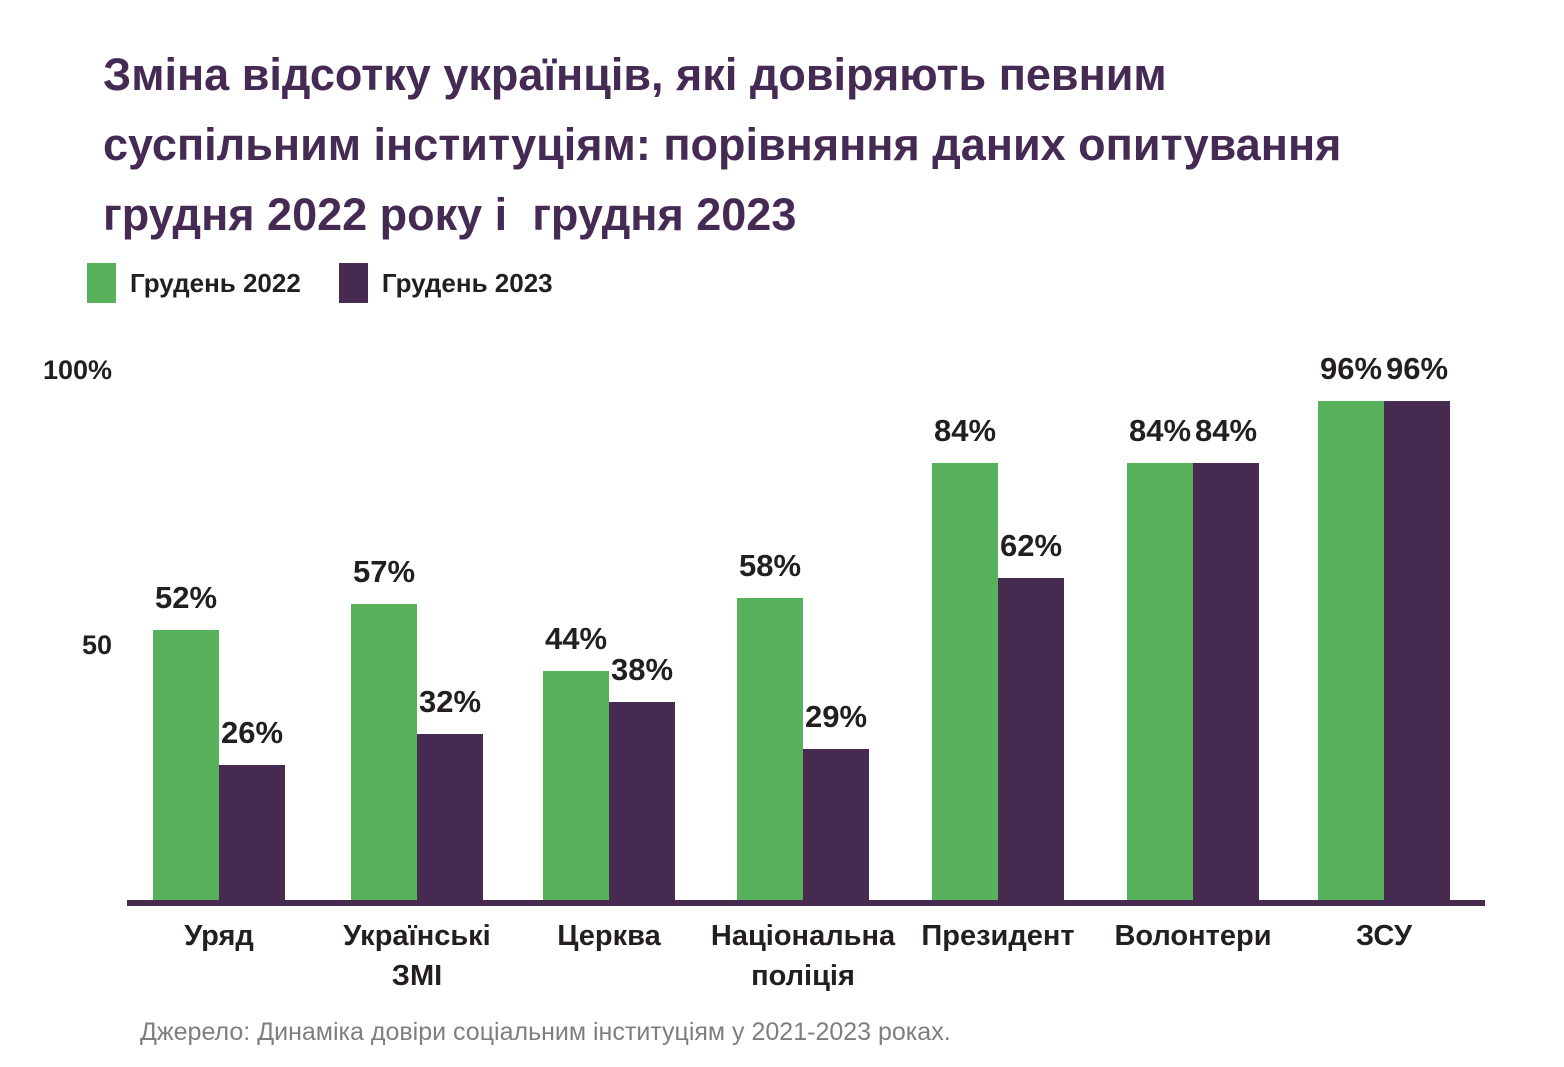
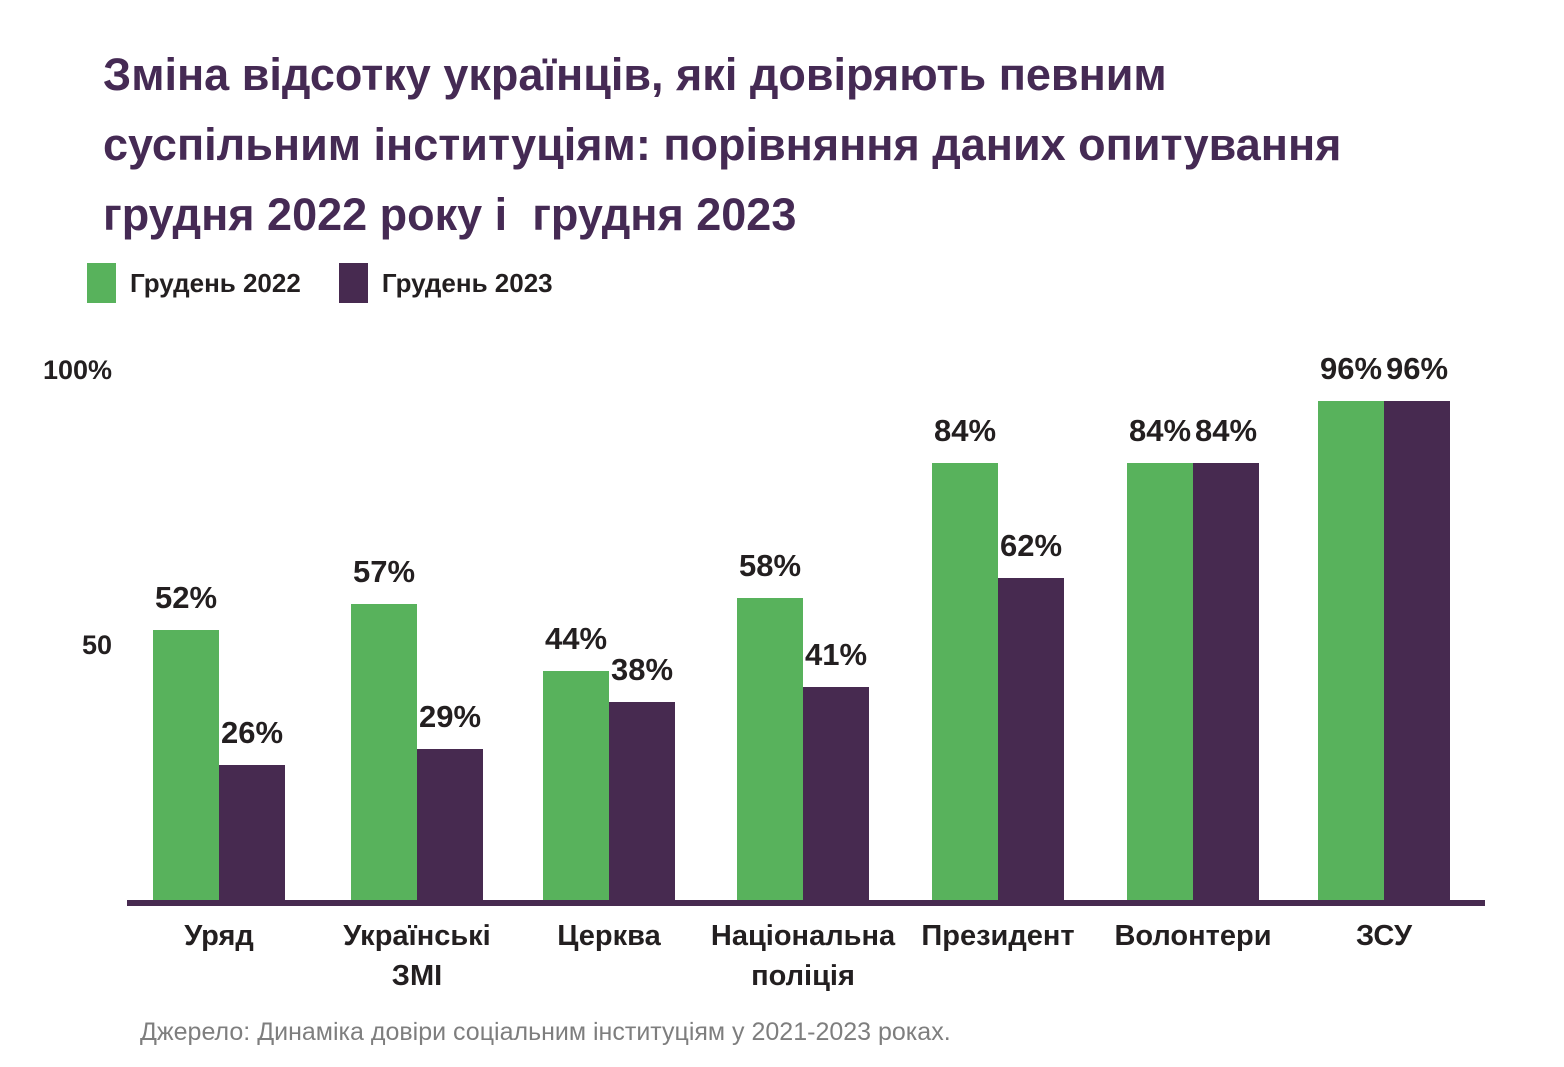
Грудень 2023/Українські ЗМІ: 32% -> 29%
Грудень 2023/Національна поліція: 29% -> 41%
